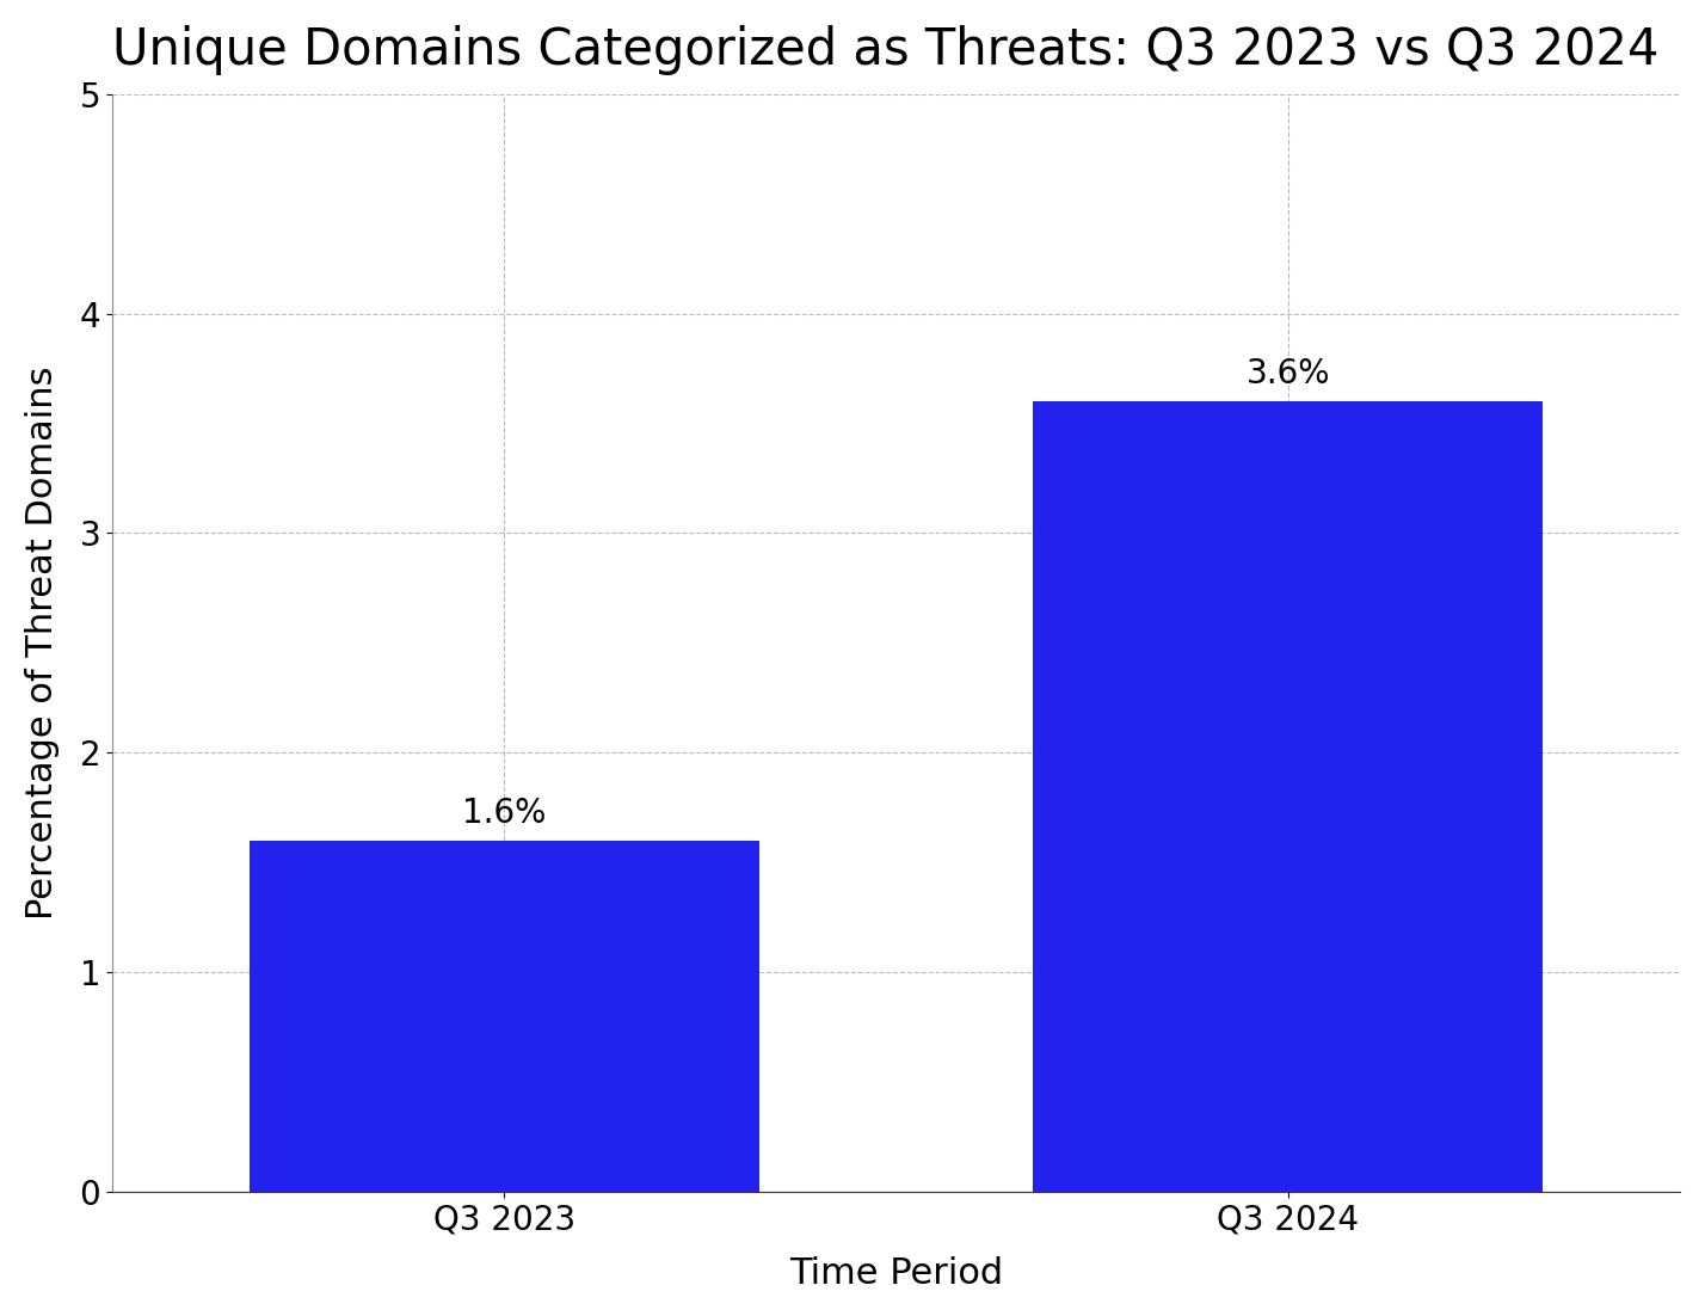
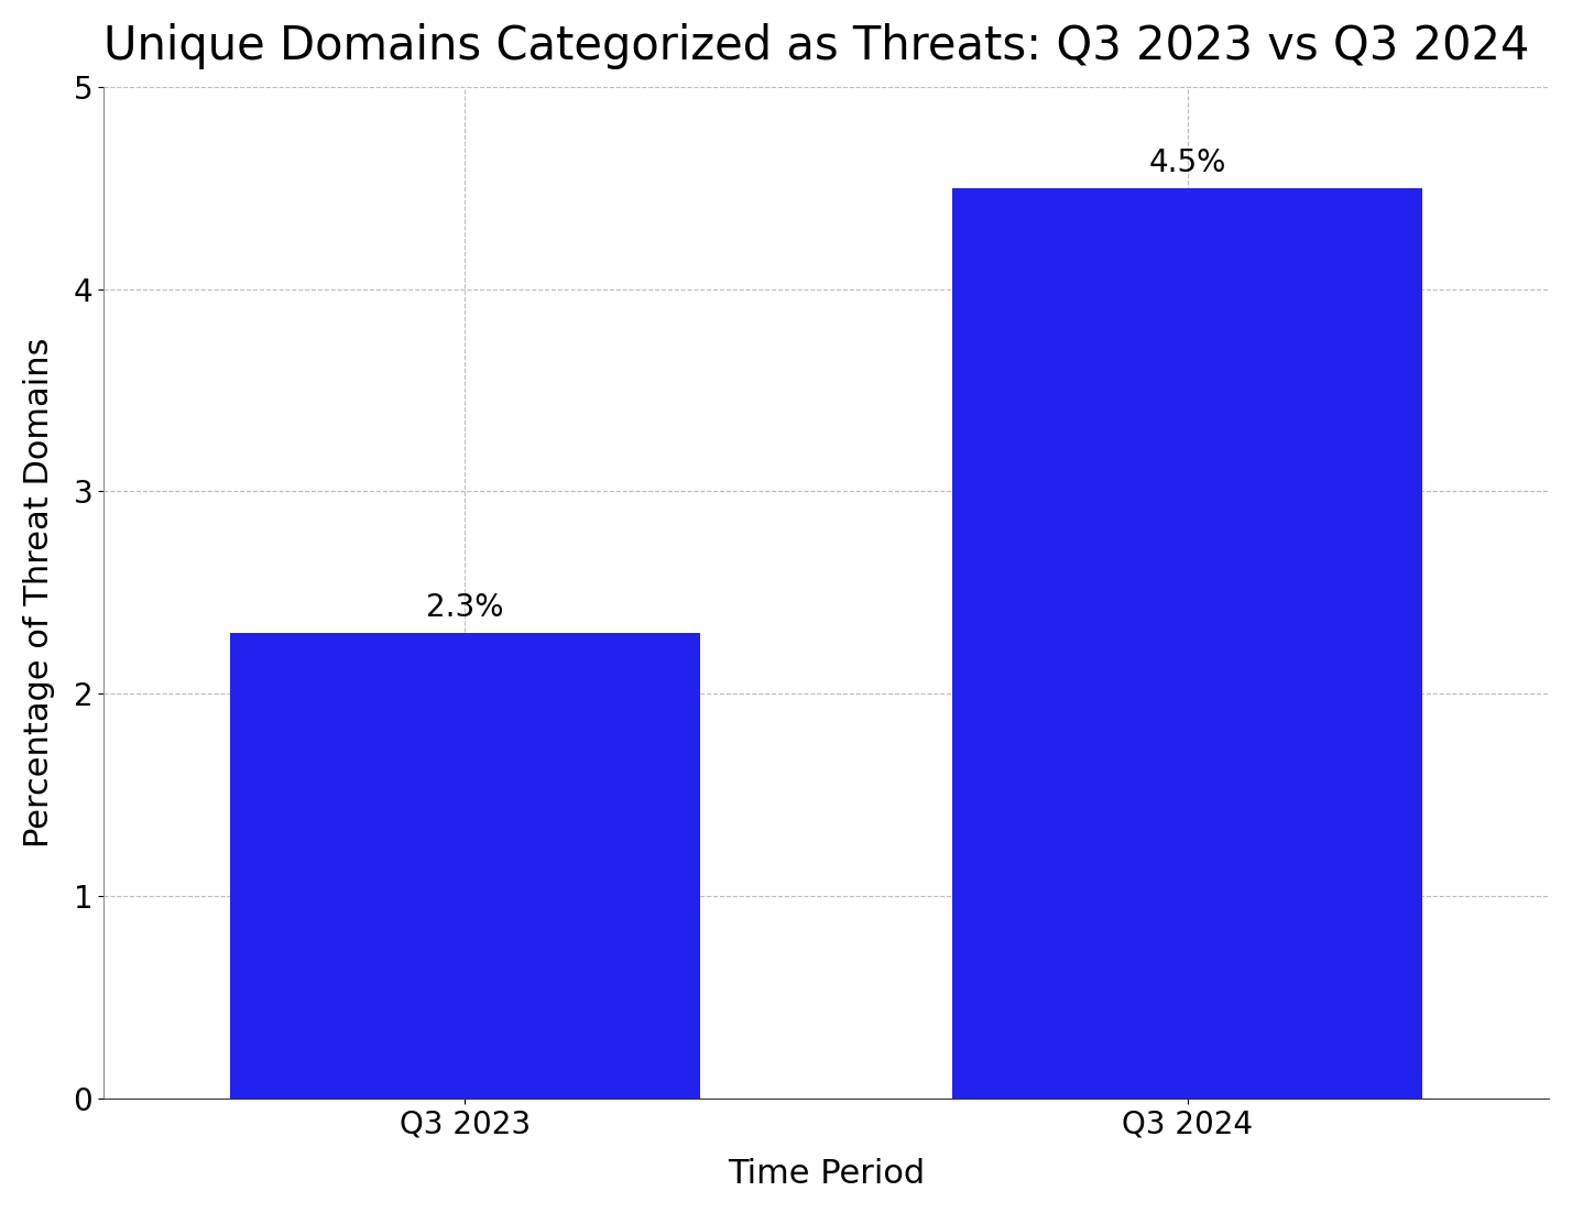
Q3 2023: 1.6% -> 2.3%
Q3 2024: 3.6% -> 4.5%
